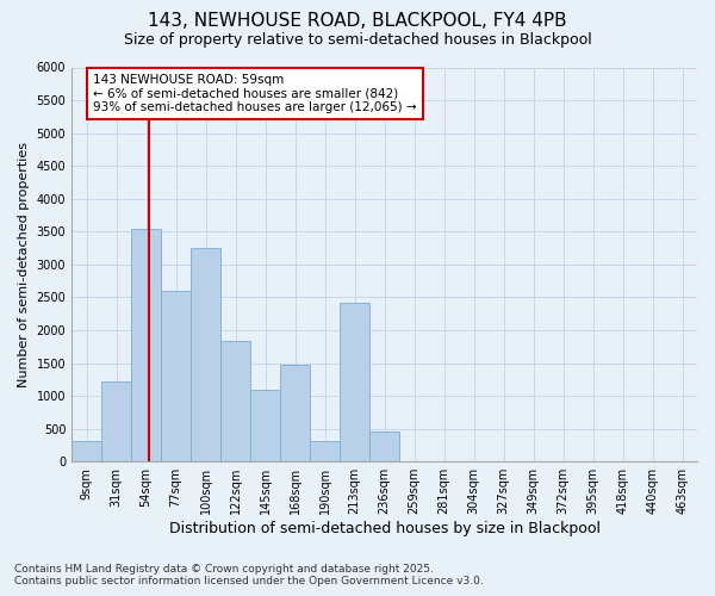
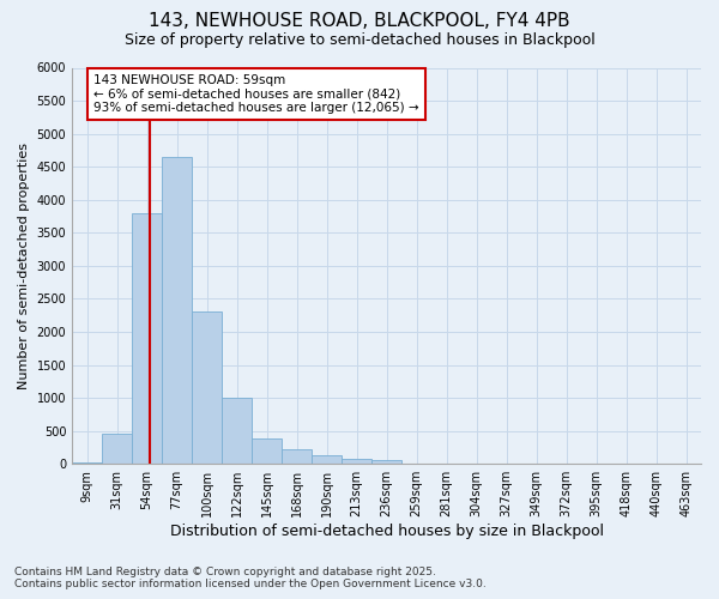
9sqm: 320 -> 20
31sqm: 1220 -> 450
54sqm: 3540 -> 3800
77sqm: 2600 -> 4650
100sqm: 3260 -> 2300
122sqm: 1840 -> 1000
145sqm: 1100 -> 380
168sqm: 1480 -> 230
190sqm: 320 -> 130
213sqm: 2420 -> 80
236sqm: 460 -> 60
